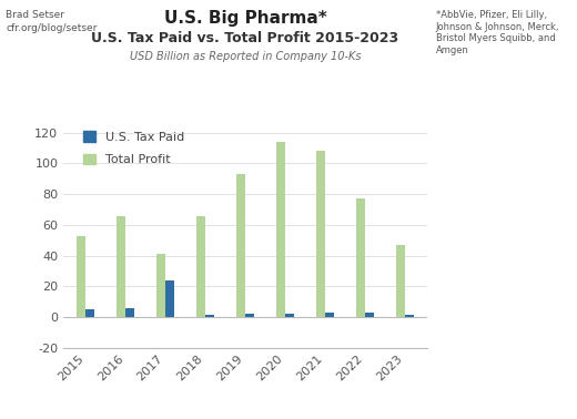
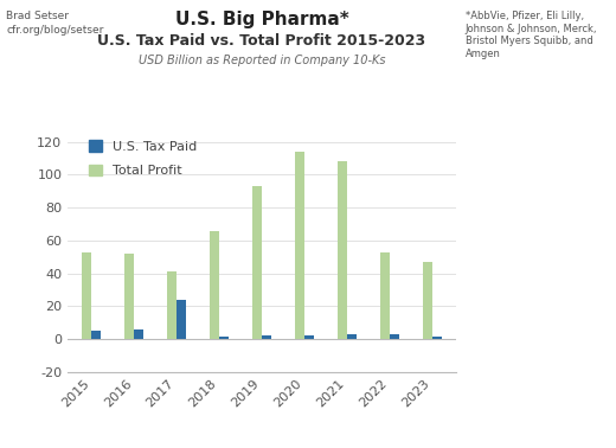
Total Profit/2016: 66 -> 52
Total Profit/2022: 77 -> 53
